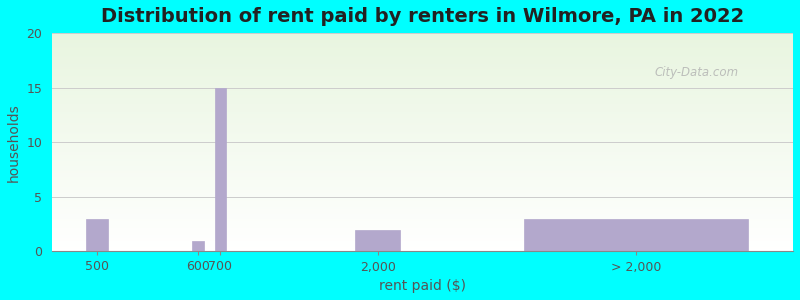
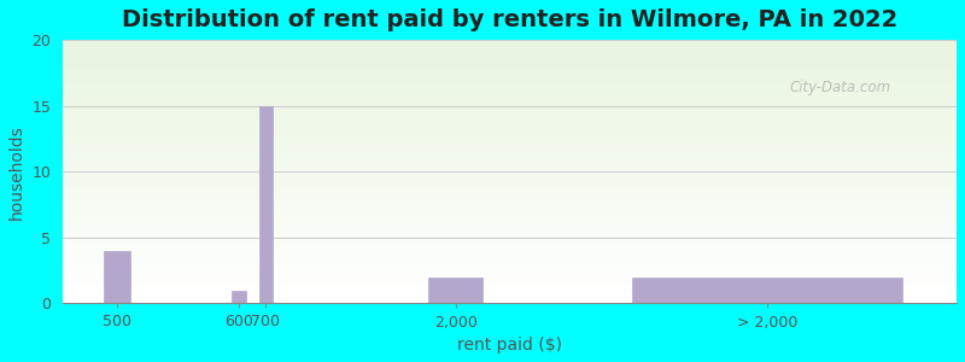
500: 3 -> 4
> 2,000: 3 -> 2
